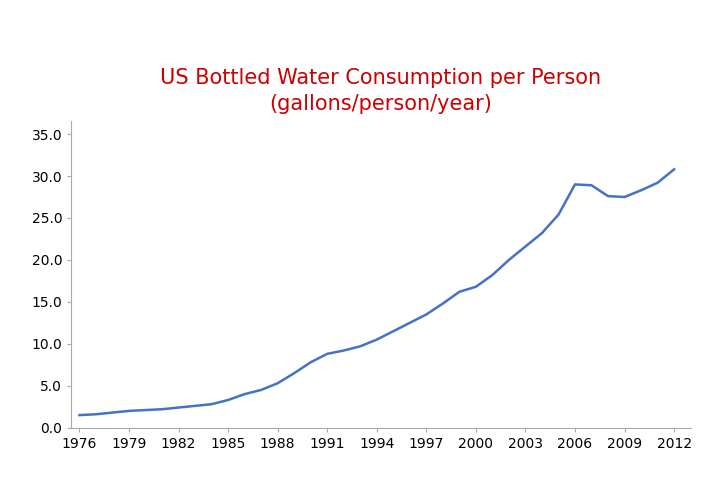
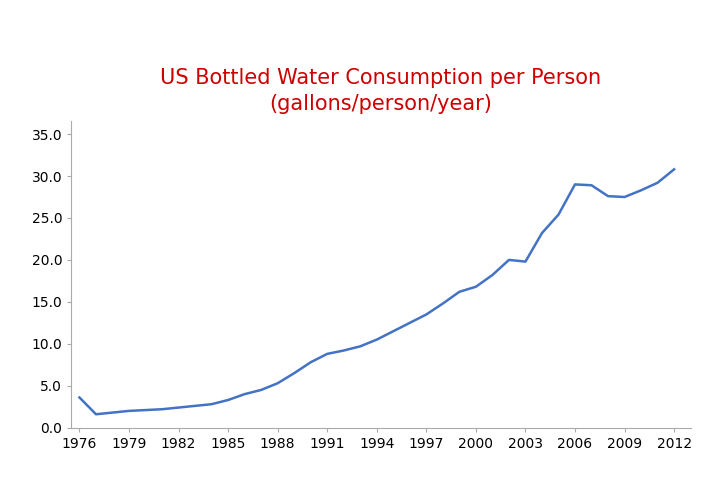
1976: 1.5 -> 3.6
2003: 21.6 -> 19.8
